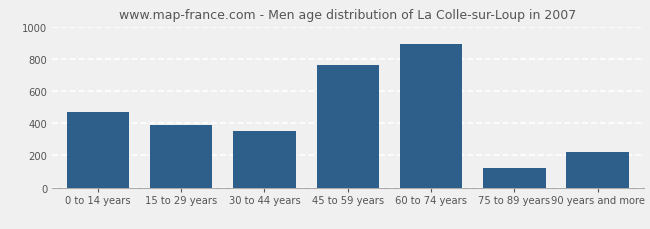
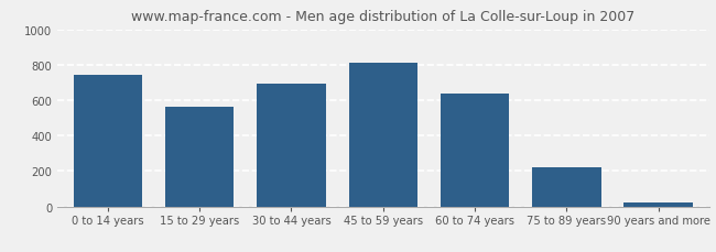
0 to 14 years: 470 -> 740
15 to 29 years: 390 -> 560
30 to 44 years: 350 -> 700
45 to 59 years: 760 -> 810
60 to 74 years: 890 -> 640
75 to 89 years: 120 -> 220
90 years and more: 220 -> 20
